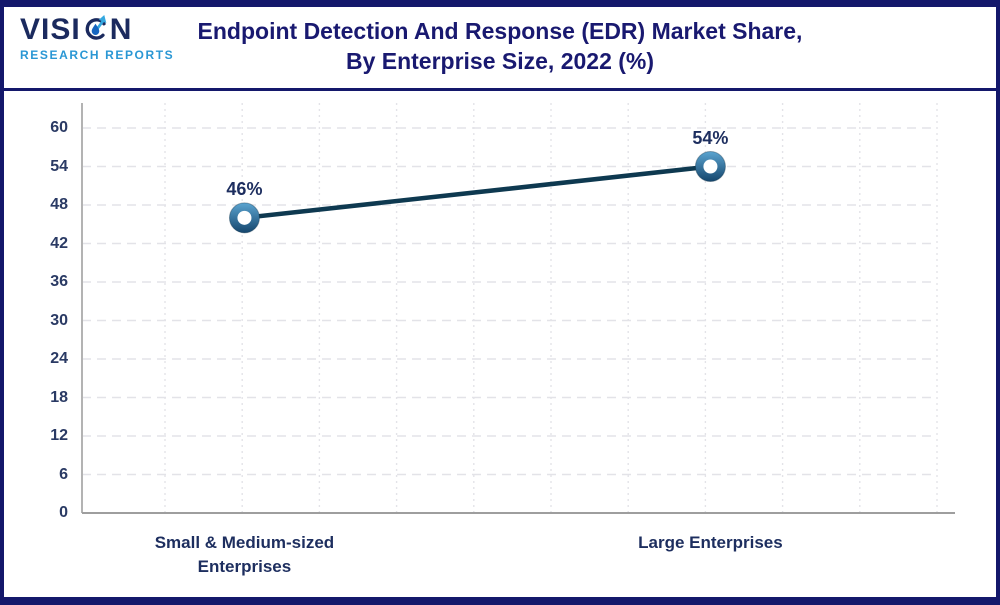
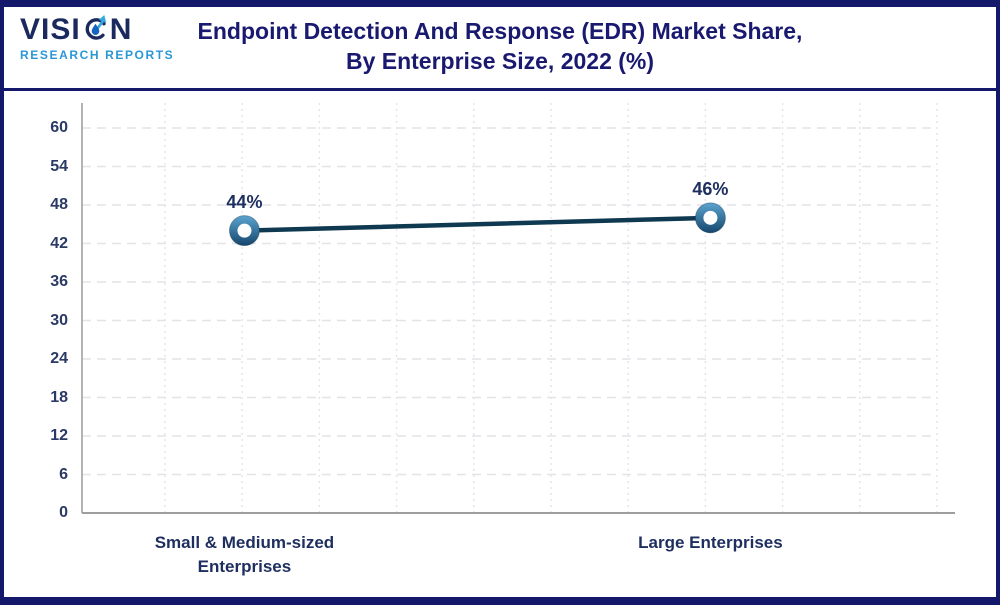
Small & Medium-sized Enterprises: 46% -> 44%
Large Enterprises: 54% -> 46%
